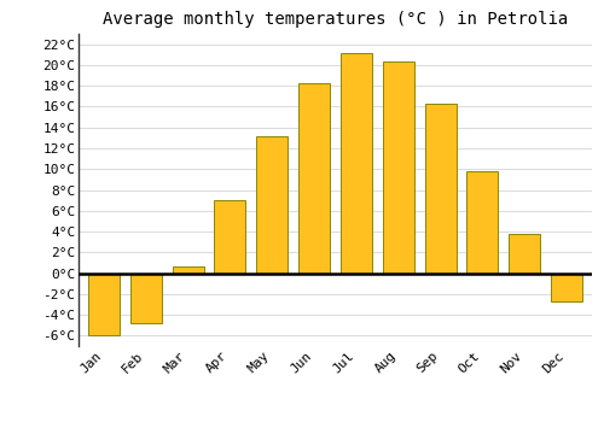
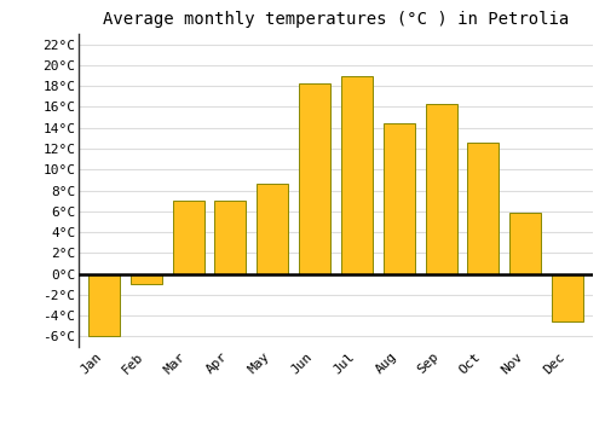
Feb: -4.8°C -> -1.0°C
Mar: 0.7°C -> 7.0°C
May: 13.2°C -> 8.6°C
Jul: 21.2°C -> 19.0°C
Aug: 20.3°C -> 14.4°C
Oct: 9.8°C -> 12.6°C
Nov: 3.8°C -> 5.8°C
Dec: -2.7°C -> -4.6°C
